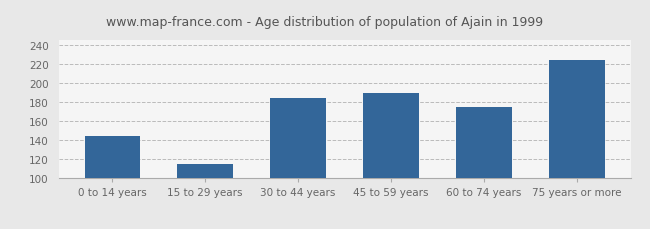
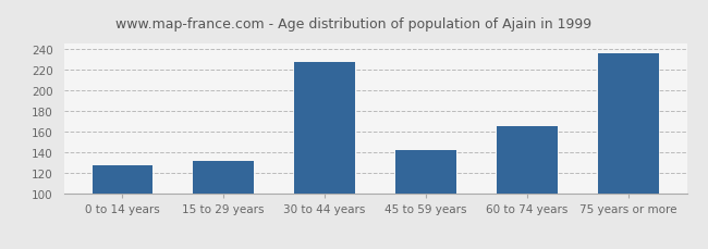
0 to 14 years: 145 -> 128
15 to 29 years: 115 -> 132
30 to 44 years: 185 -> 228
45 to 59 years: 190 -> 142
60 to 74 years: 175 -> 166
75 years or more: 224 -> 236
